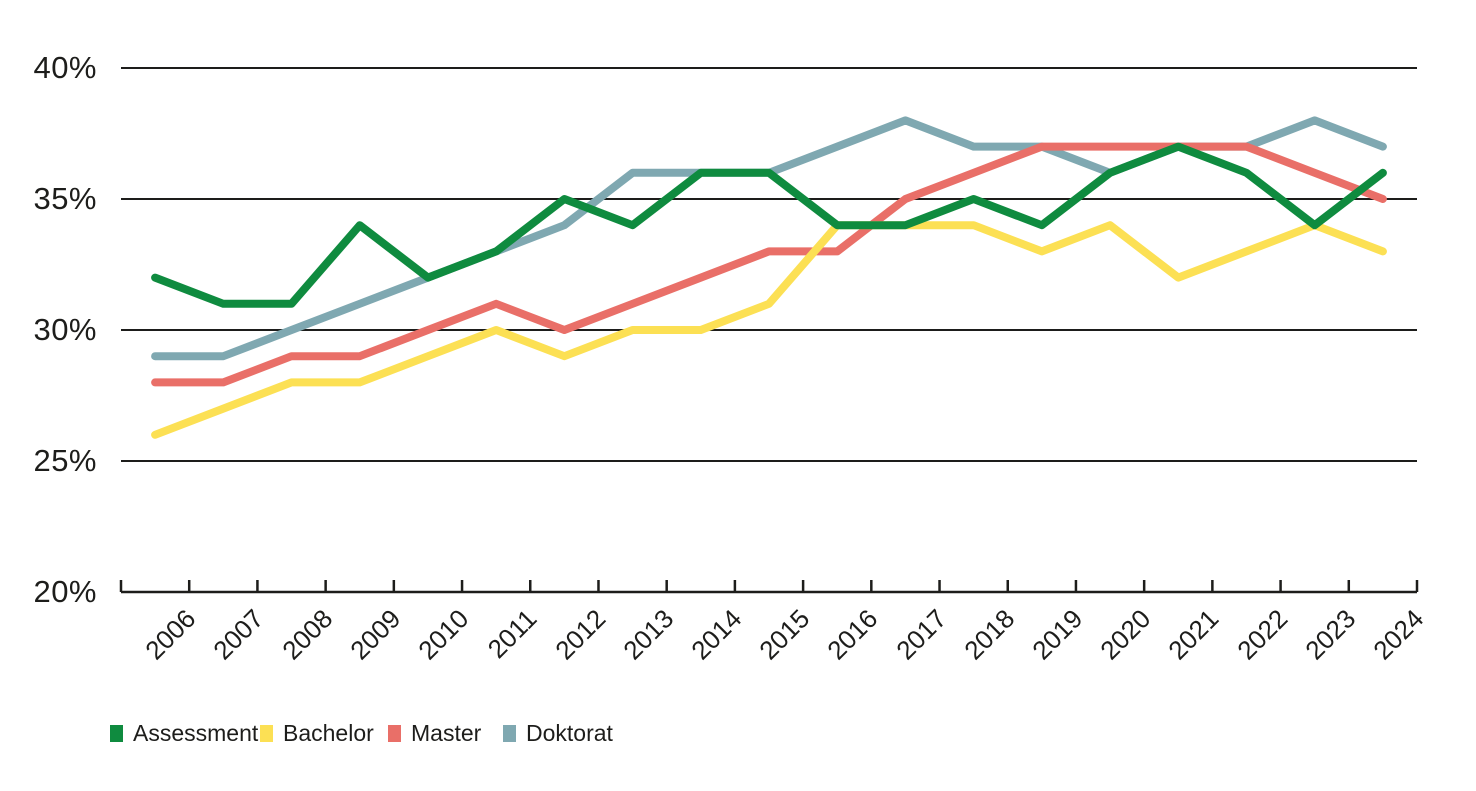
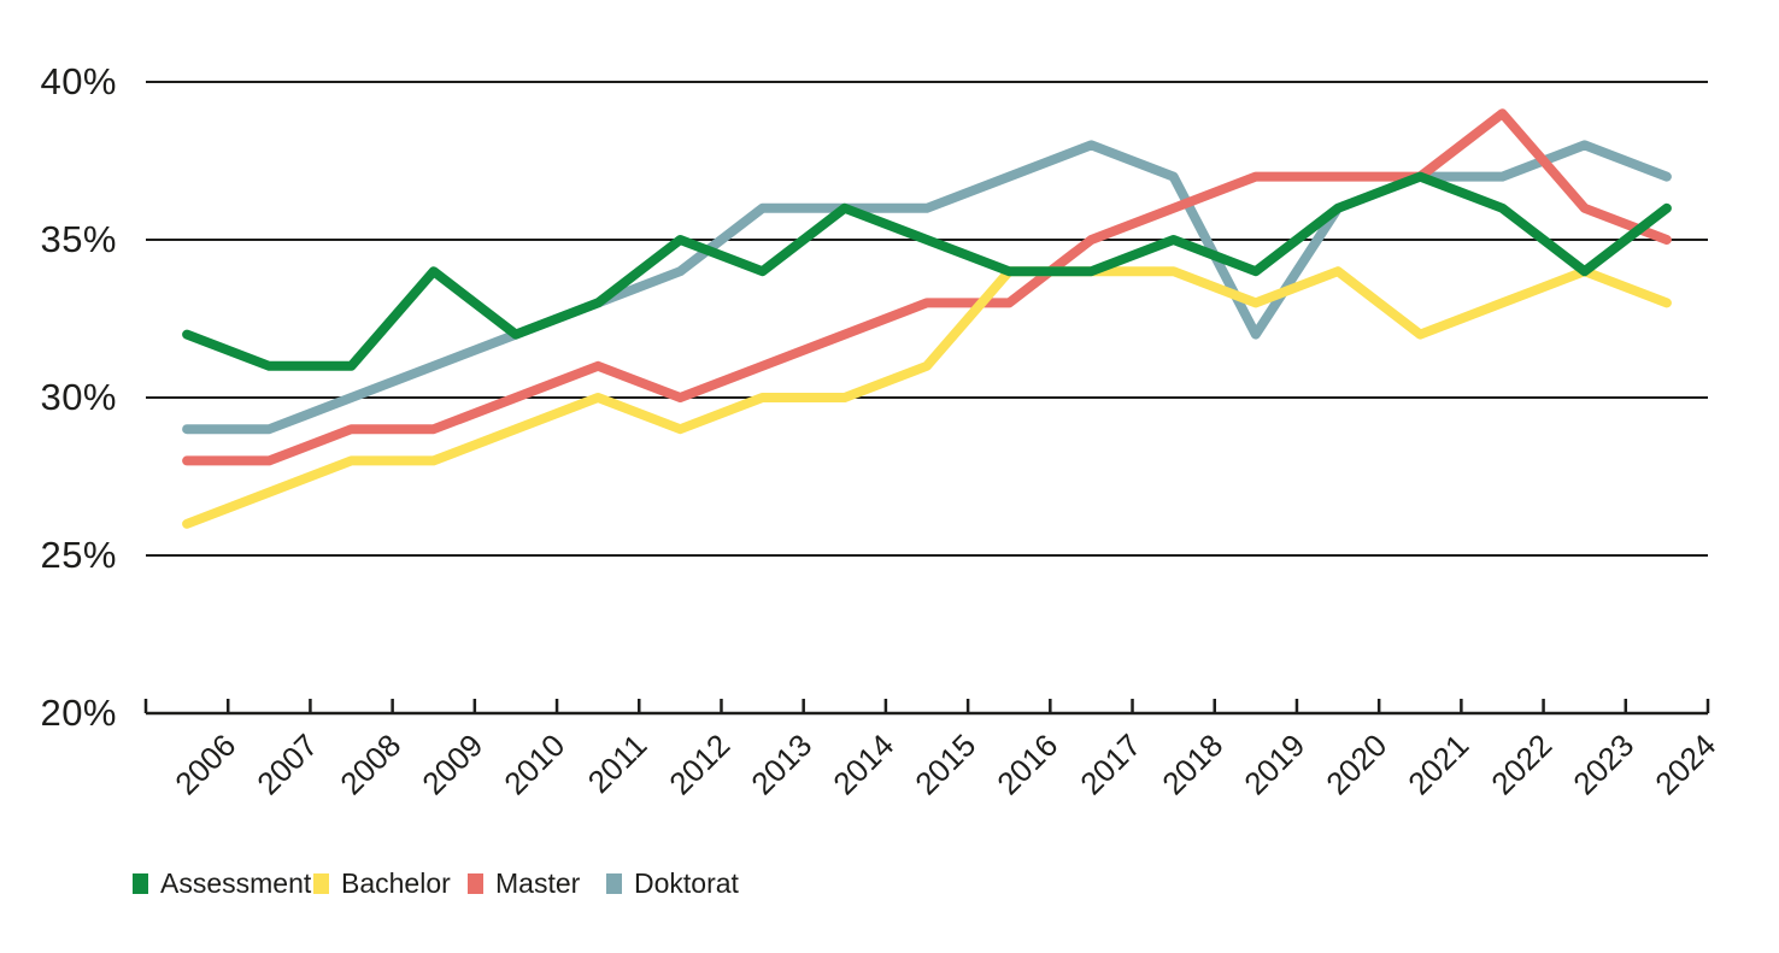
Assessment/2015: 36% -> 35%
Doktorat/2019: 37% -> 32%
Master/2022: 37% -> 39%
